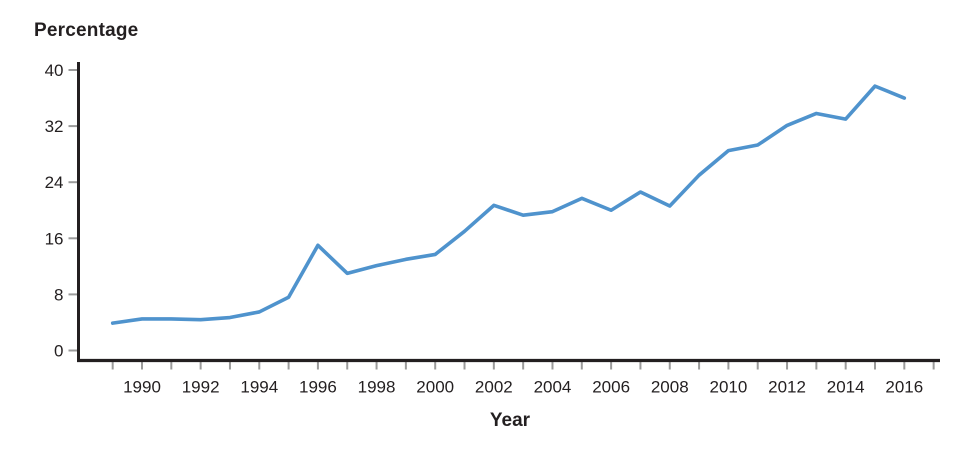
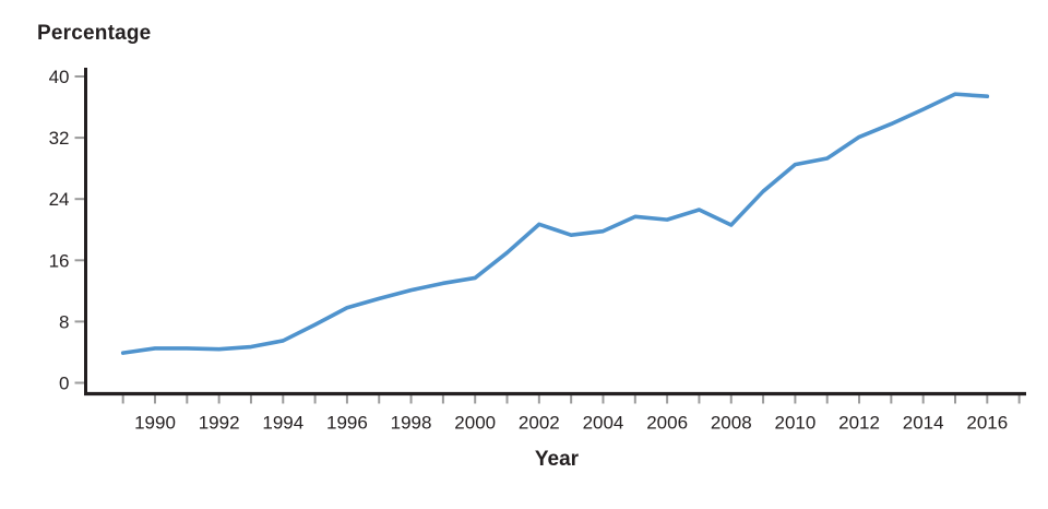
1996: 15 -> 10
2006: 20 -> 21
2014: 33 -> 36
2016: 36 -> 37
